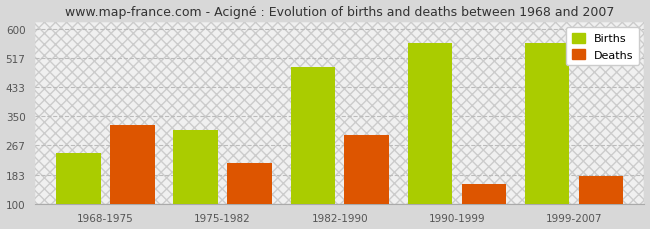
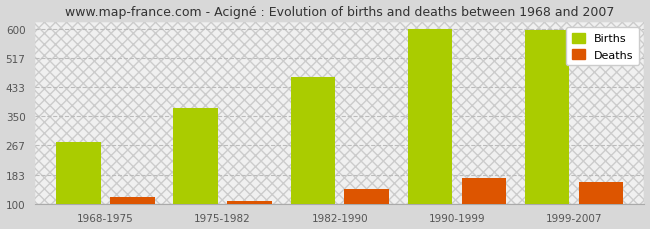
Births/1968-1975: 245 -> 275
Deaths/1968-1975: 325 -> 120
Births/1975-1982: 310 -> 373
Deaths/1975-1982: 215 -> 108
Births/1982-1990: 490 -> 462
Deaths/1982-1990: 295 -> 143
Births/1990-1999: 560 -> 600
Deaths/1990-1999: 155 -> 172
Births/1999-2007: 560 -> 596
Deaths/1999-2007: 180 -> 162
